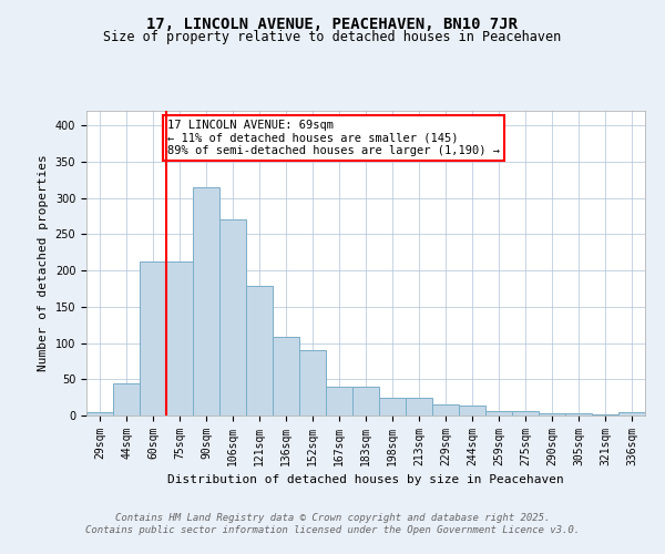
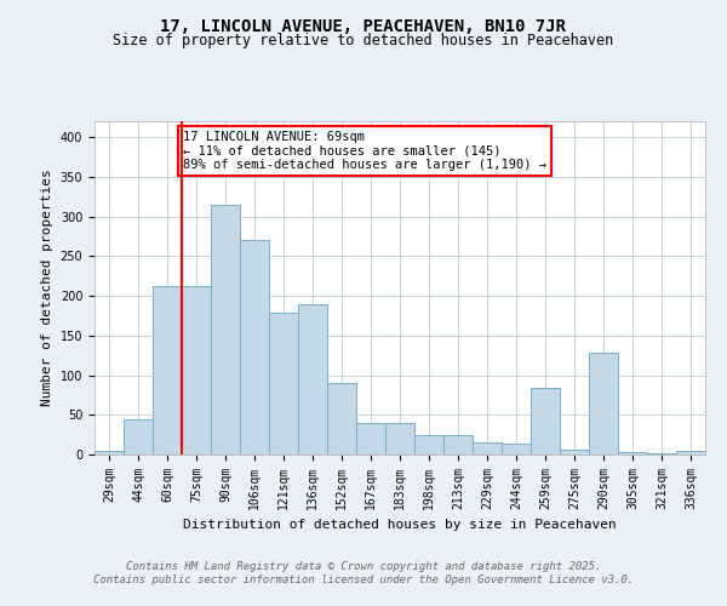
136sqm: 108 -> 190
259sqm: 6 -> 84
290sqm: 3 -> 128
